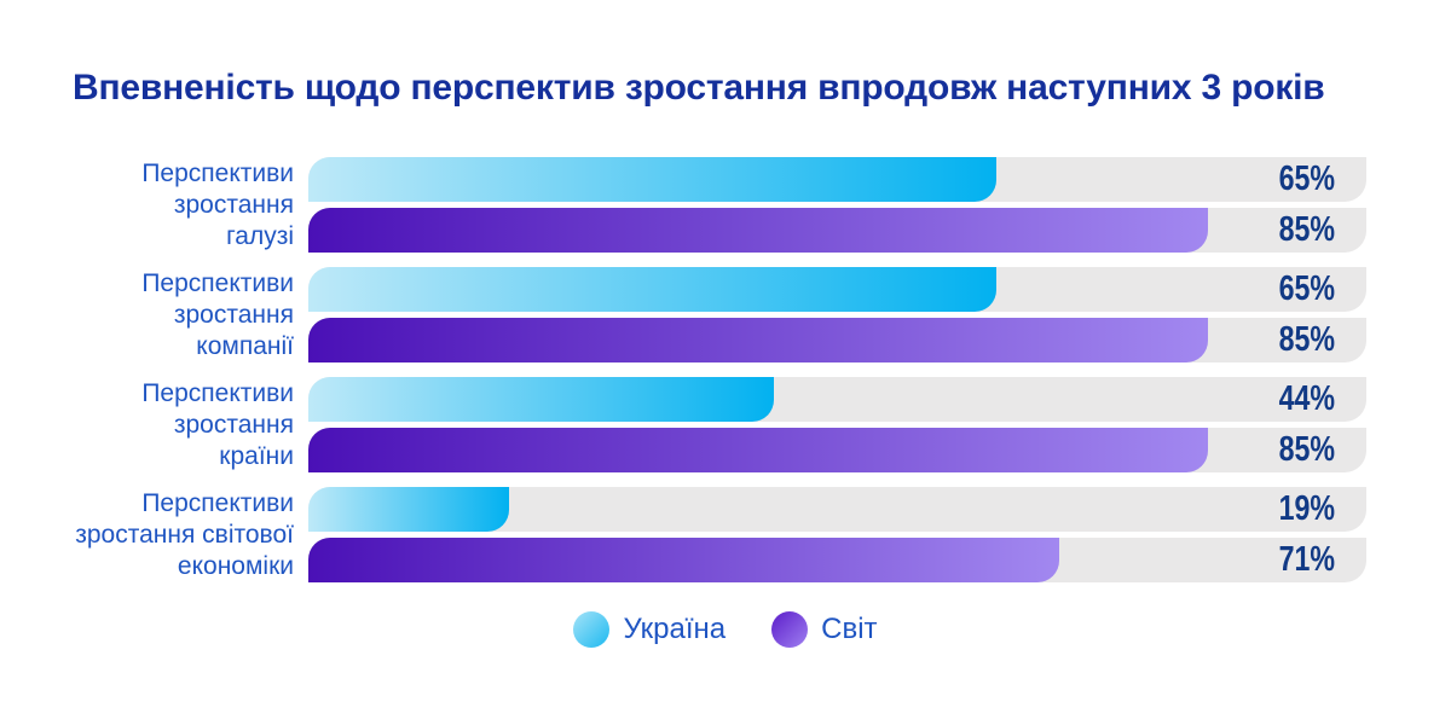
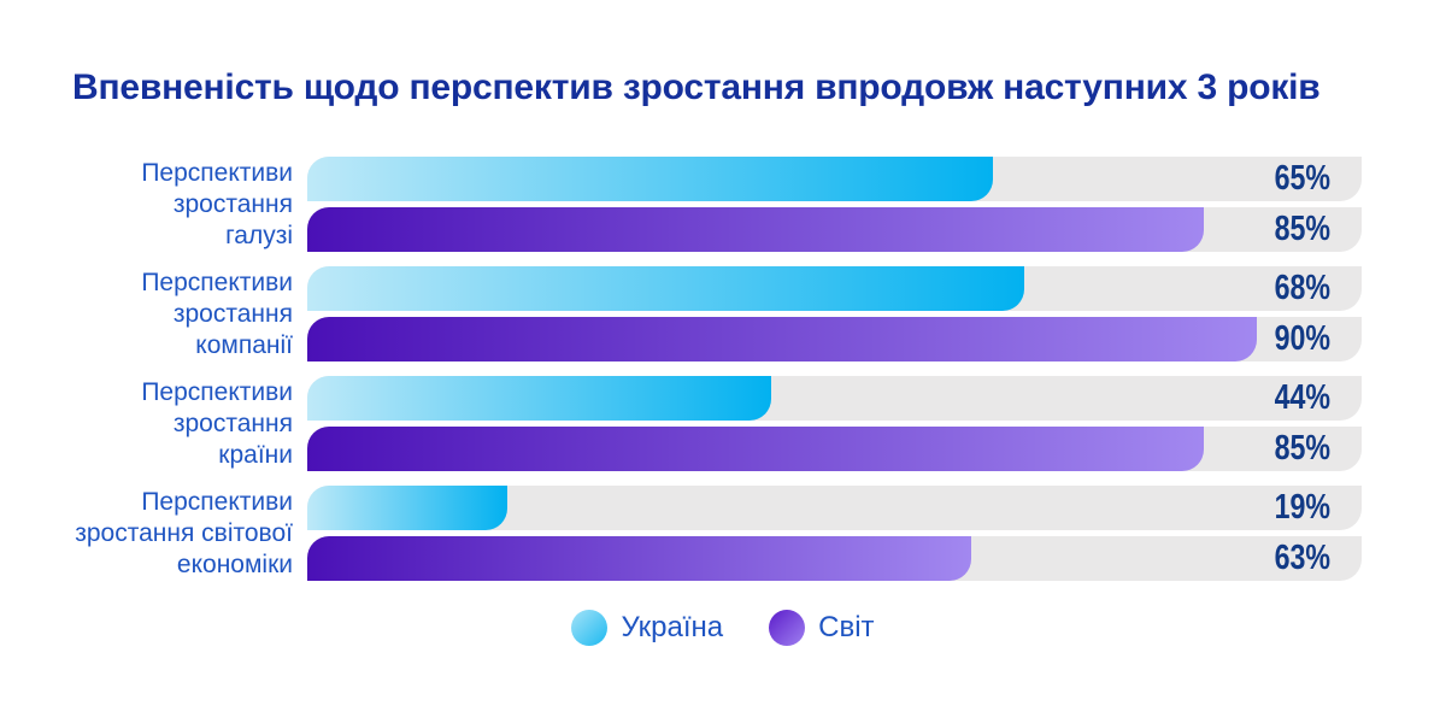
Україна/Перспективи зростання компанії: 65% -> 68%
Світ/Перспективи зростання компанії: 85% -> 90%
Світ/Перспективи зростання світової економіки: 71% -> 63%
